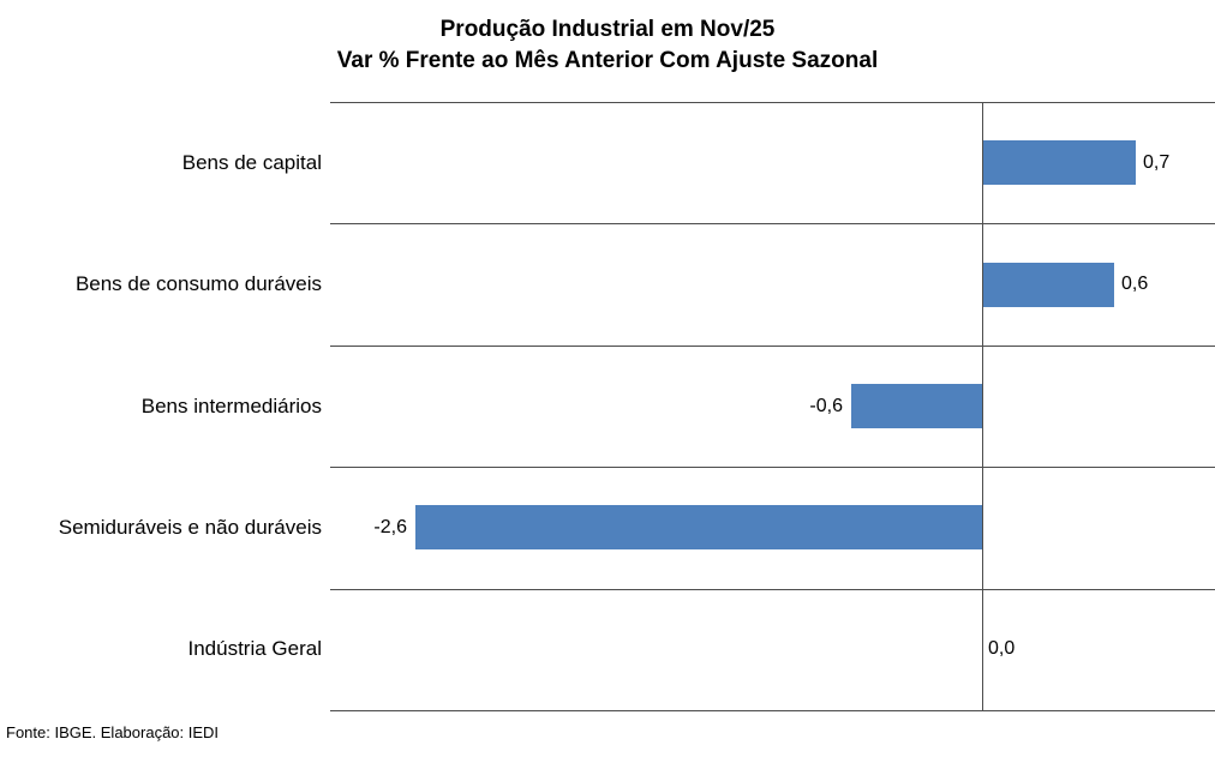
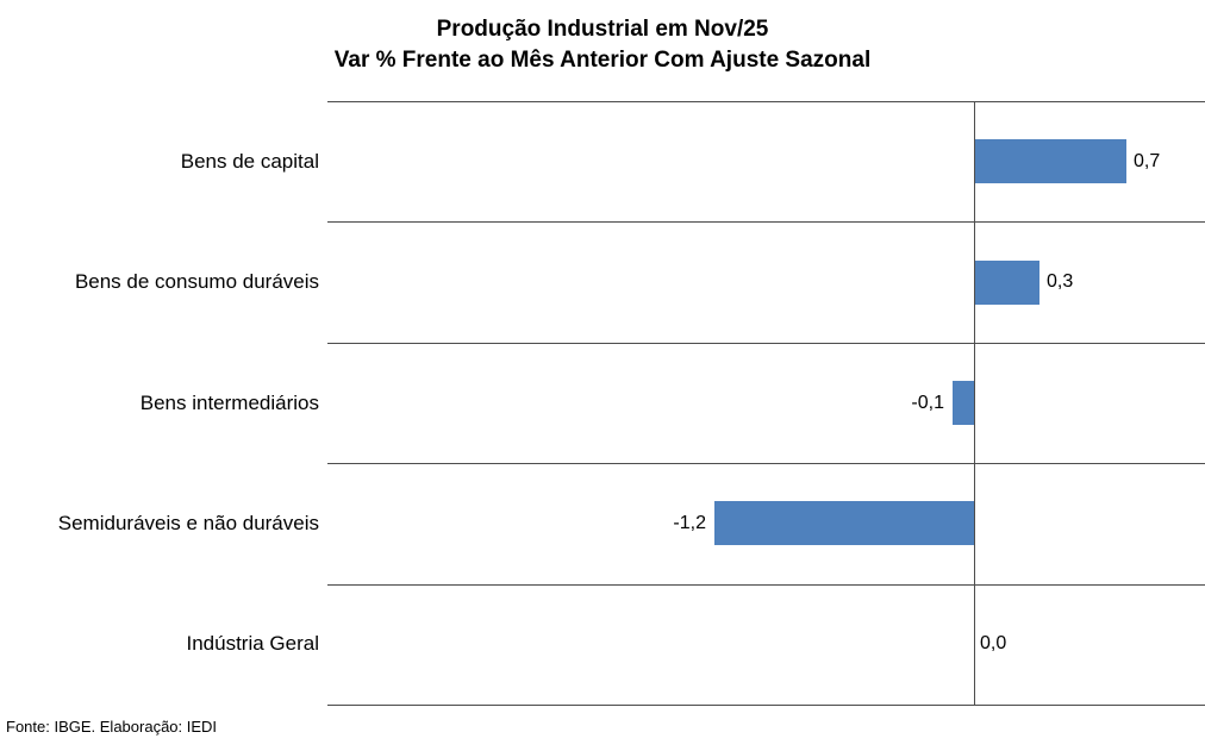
Bens de consumo duráveis: 0,6 -> 0,3
Bens intermediários: -0,6 -> -0,1
Semiduráveis e não duráveis: -2,6 -> -1,2
